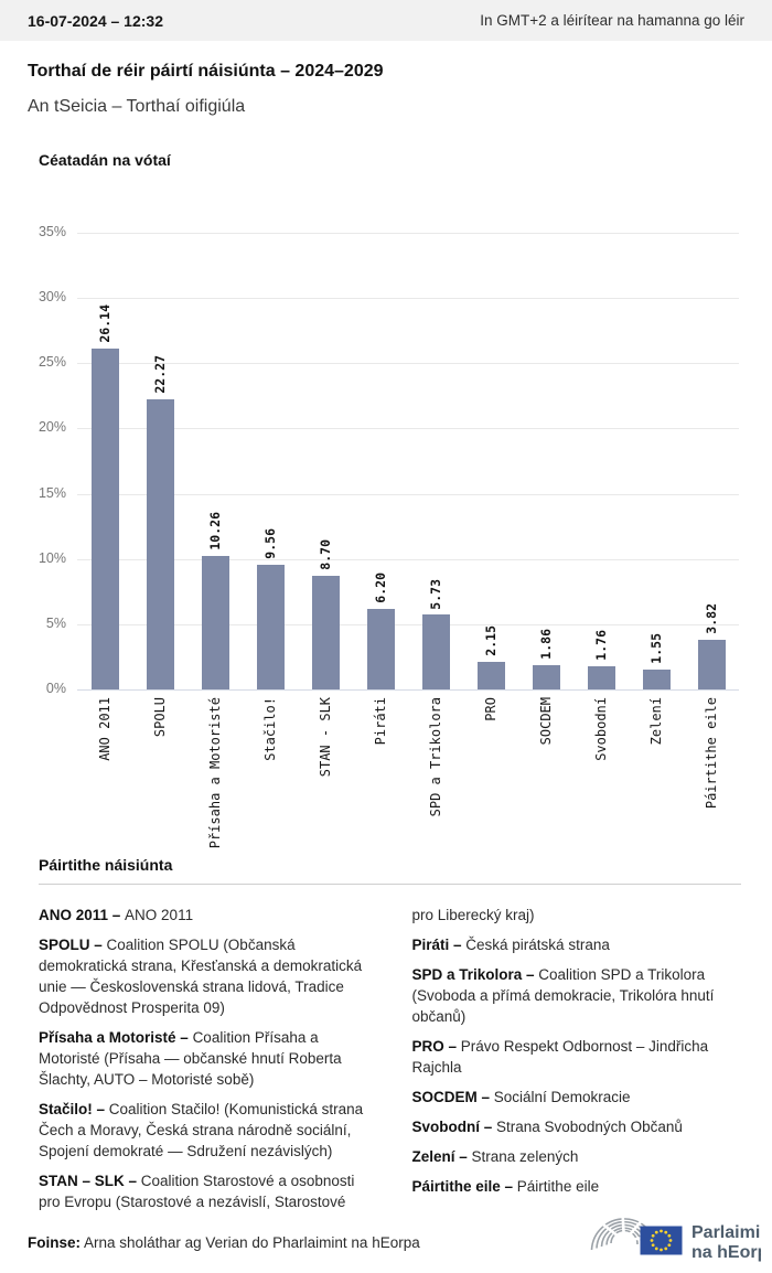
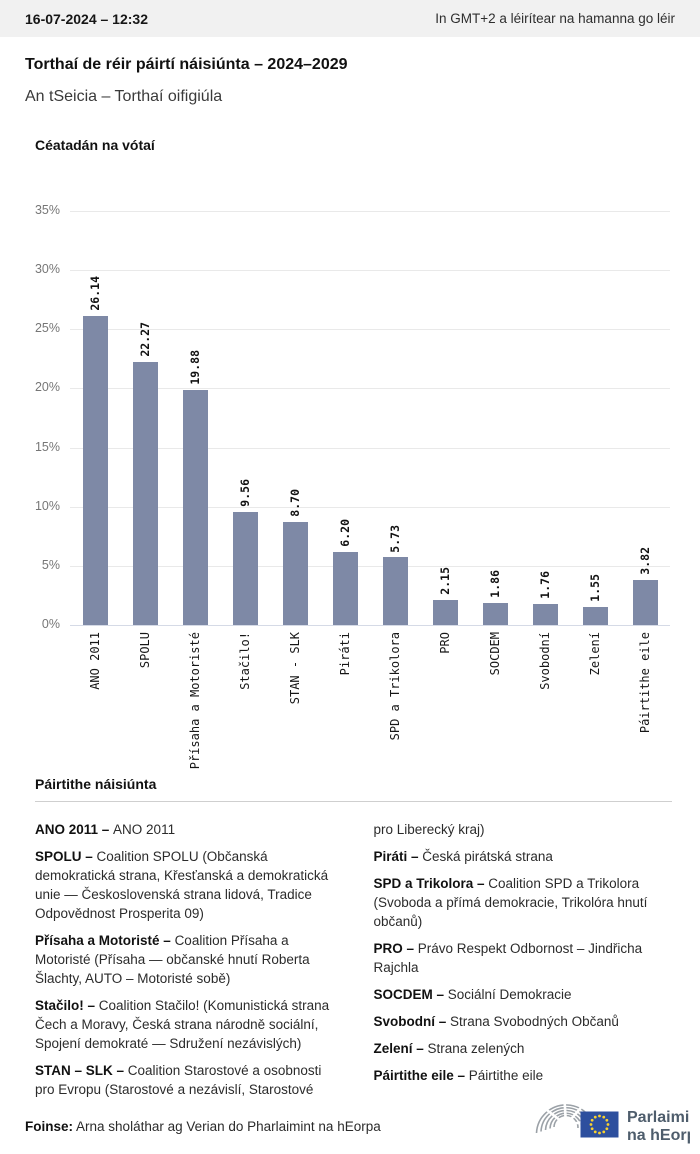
Přísaha a Motoristé: 10.26 -> 19.88
